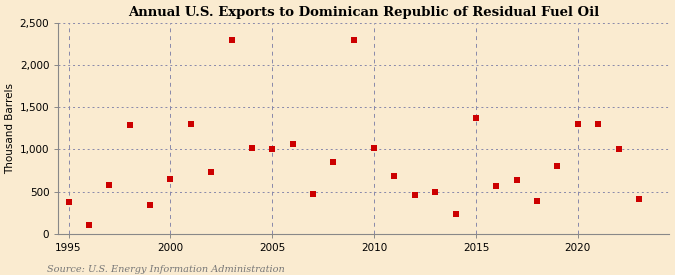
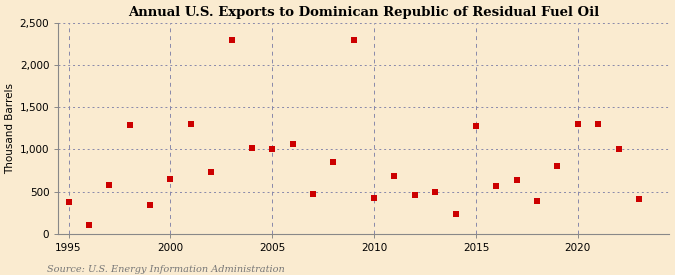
2010: 1,020 -> 420
2015: 1,370 -> 1,280
